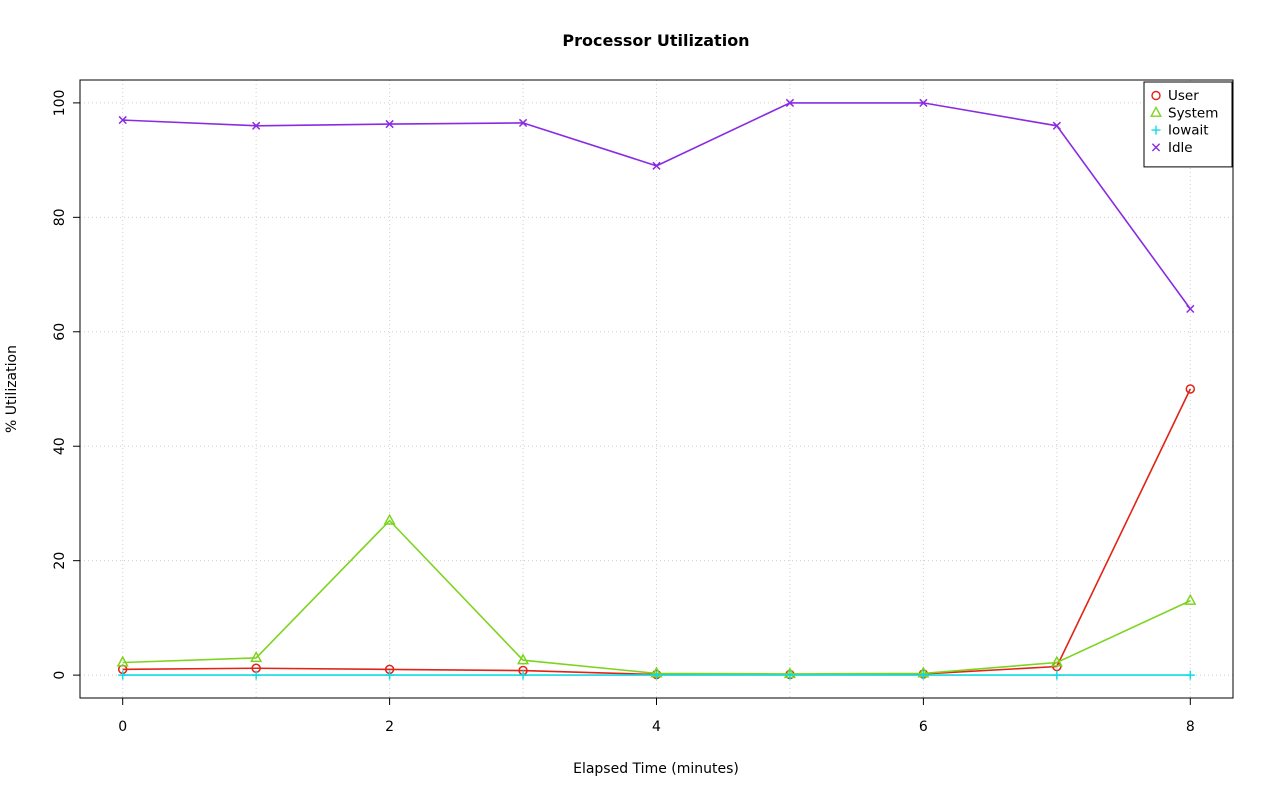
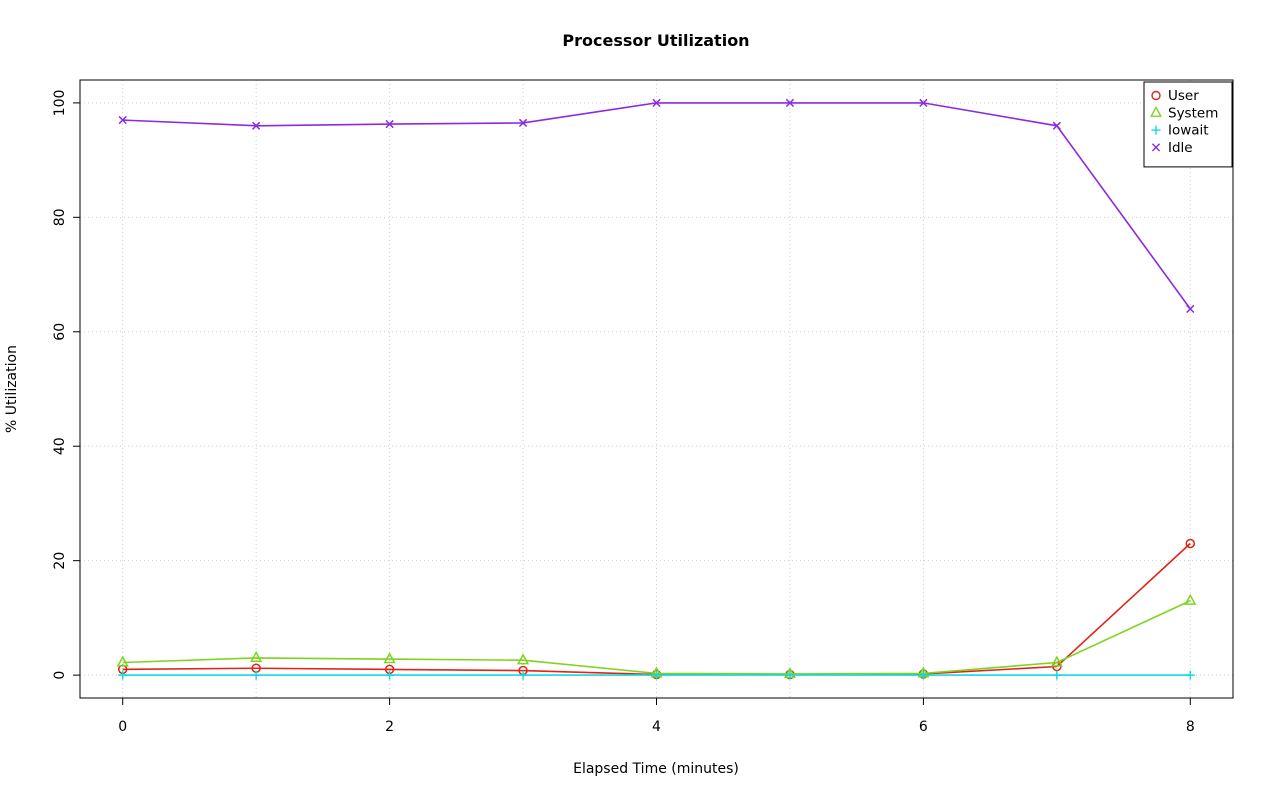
System/2: 27 -> 3
Idle/4: 89 -> 100
User/8: 50 -> 23
